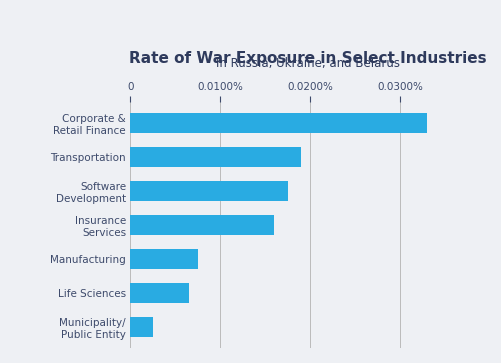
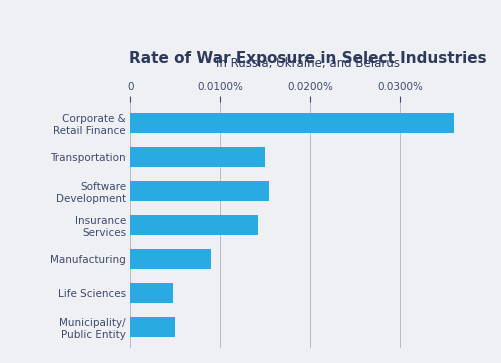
Corporate & Retail Finance: 0.0330% -> 0.0360%
Transportation: 0.0190% -> 0.0150%
Software Development: 0.0175% -> 0.0154%
Insurance Services: 0.0160% -> 0.0142%
Manufacturing: 0.0075% -> 0.0090%
Life Sciences: 0.0065% -> 0.0048%
Municipality/ Public Entity: 0.0025% -> 0.0050%
